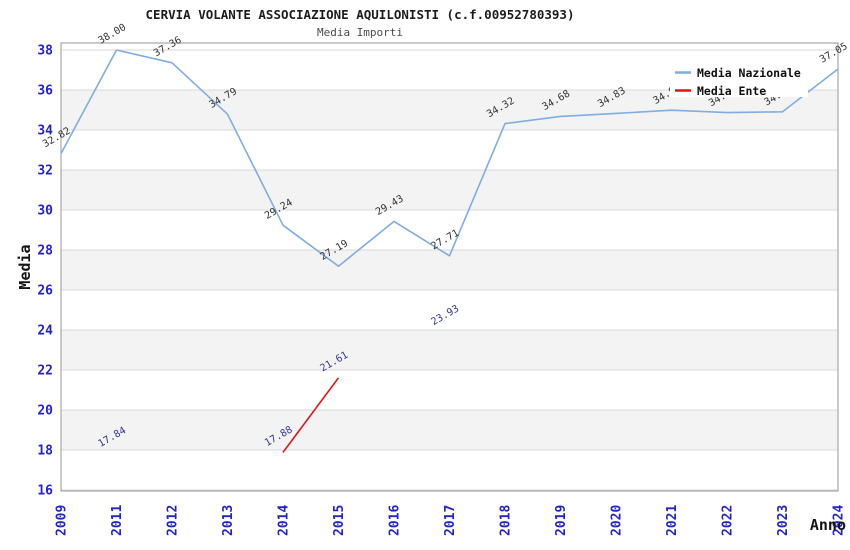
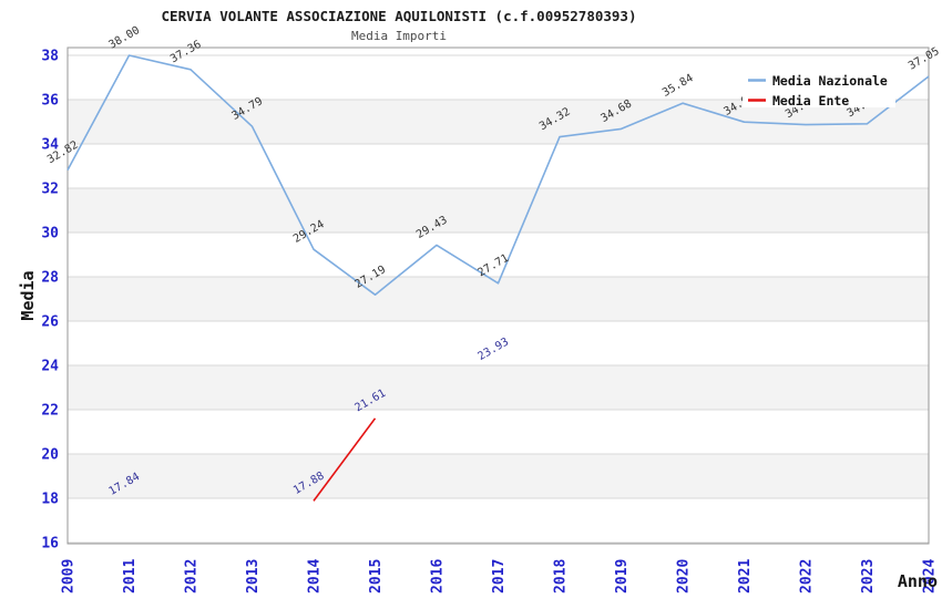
Media Nazionale/2020: 34.83 -> 35.84
